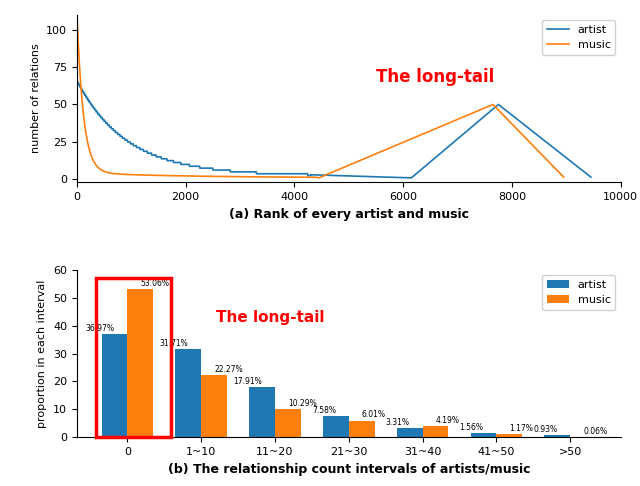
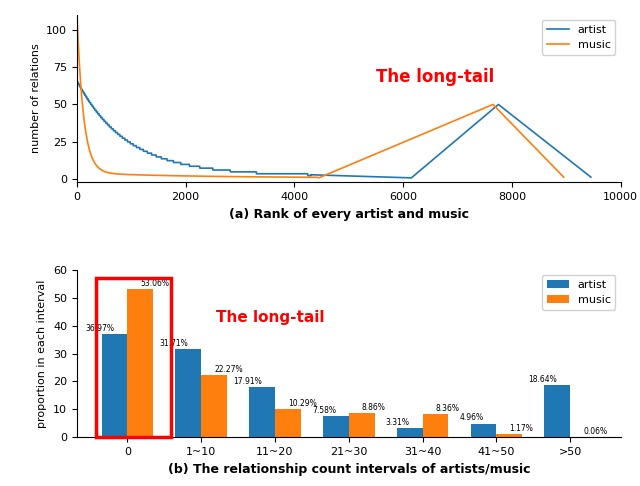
music/21~30: 6.01% -> 8.86%
music/31~40: 4.19% -> 8.36%
artist/41~50: 1.56% -> 4.96%
artist/>50: 0.93% -> 18.64%
